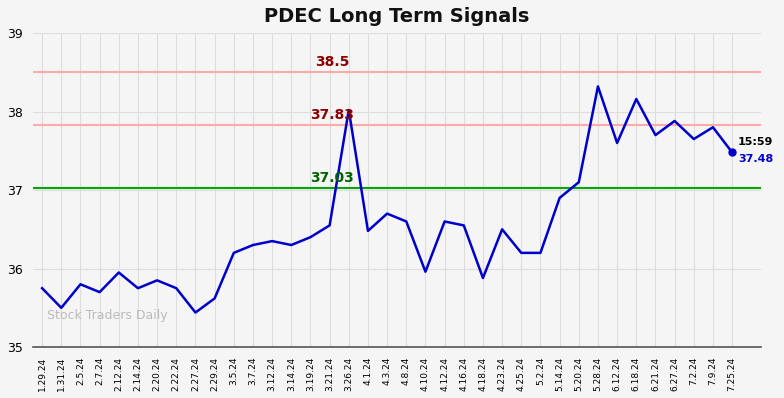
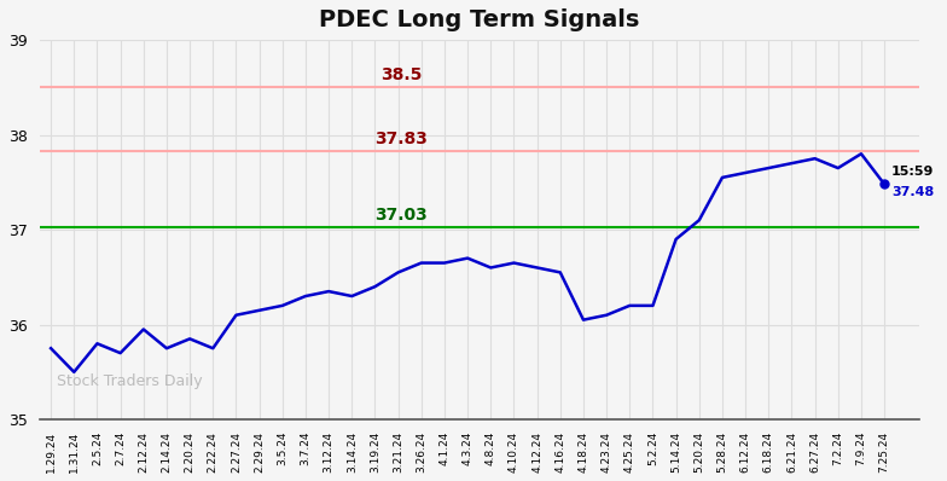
2.27.24: 35.44 -> 36.10
2.29.24: 35.62 -> 36.15
3.26.24: 38.02 -> 36.65
4.1.24: 36.48 -> 36.65
4.10.24: 35.96 -> 36.65
4.18.24: 35.88 -> 36.05
4.23.24: 36.50 -> 36.10
5.28.24: 38.32 -> 37.55
6.18.24: 38.16 -> 37.65
6.27.24: 37.88 -> 37.75
